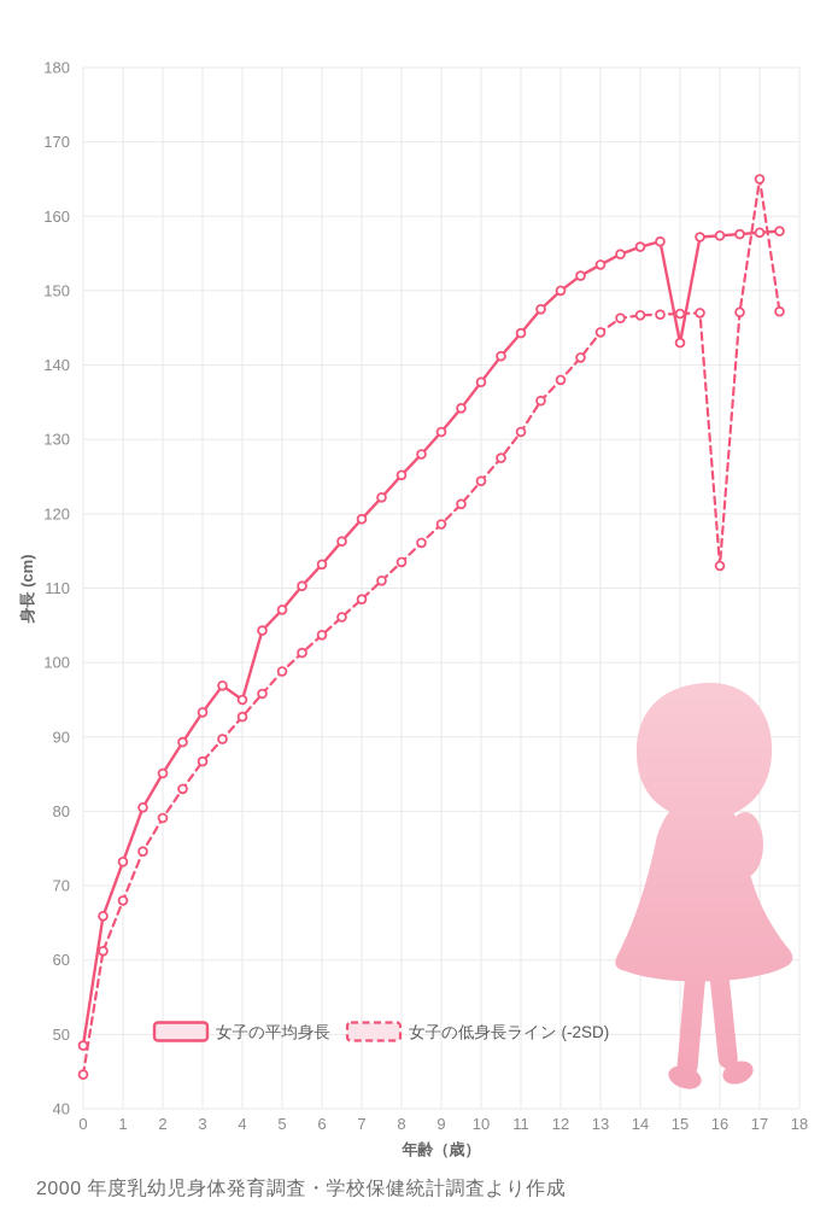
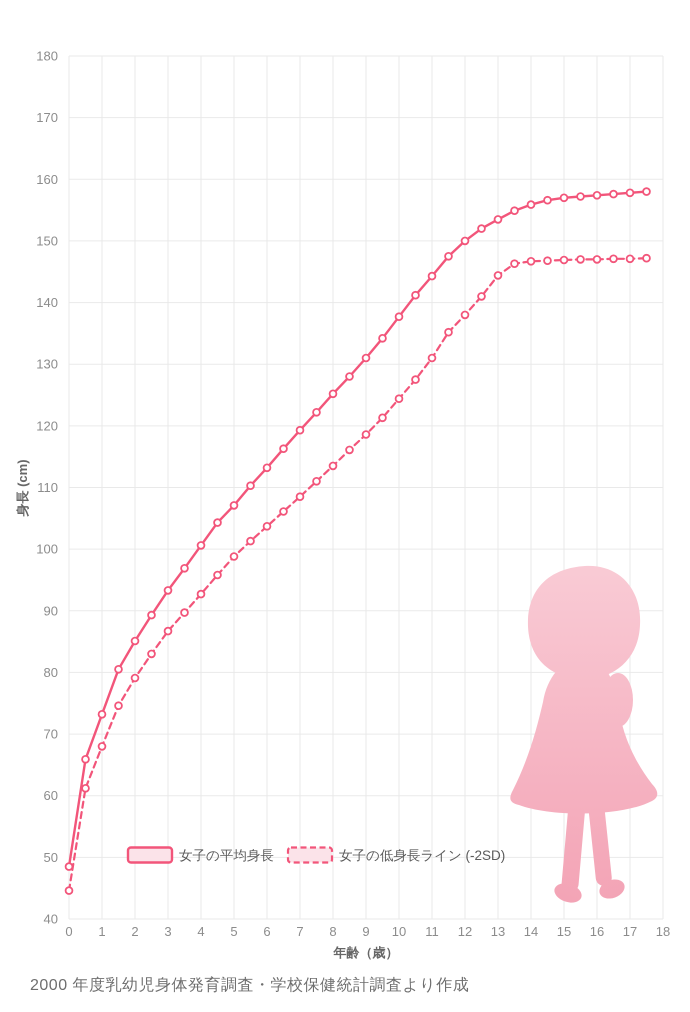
女子の平均身長/4: 95 -> 101
女子の平均身長/15: 143 -> 157
女子の低身長ライン (-2SD)/16: 113 -> 147
女子の低身長ライン (-2SD)/17: 165 -> 147
